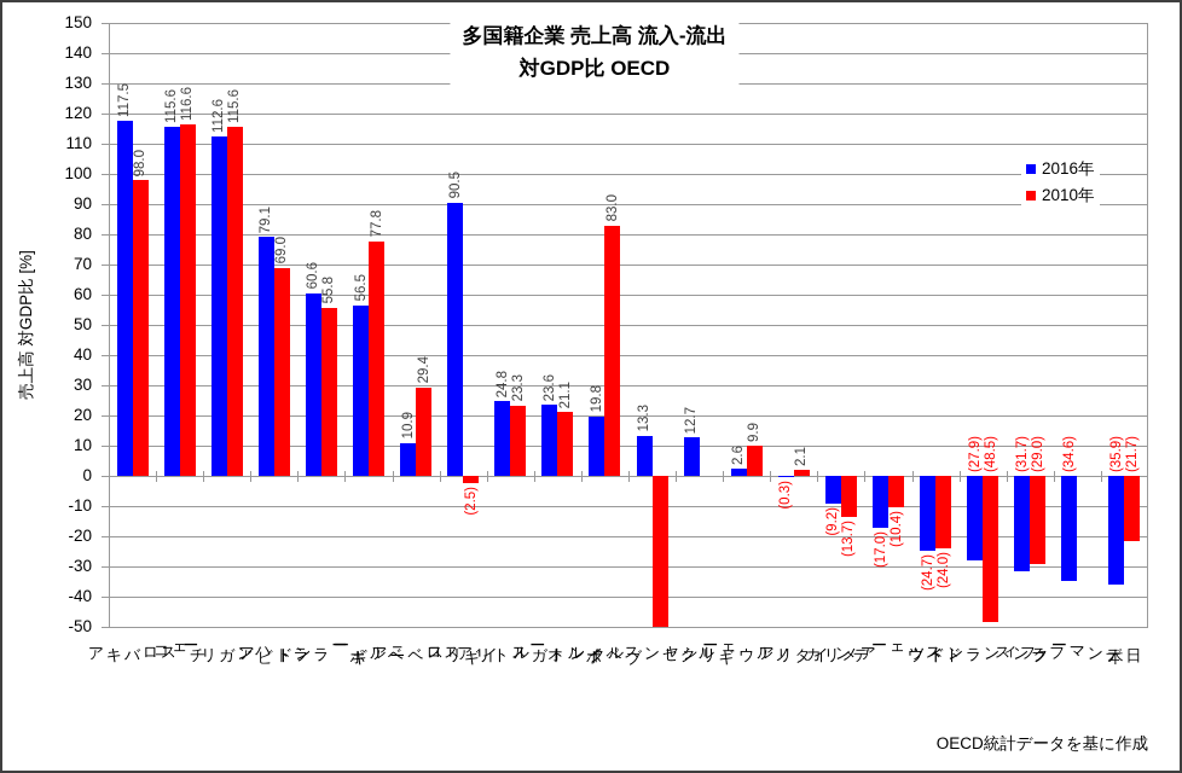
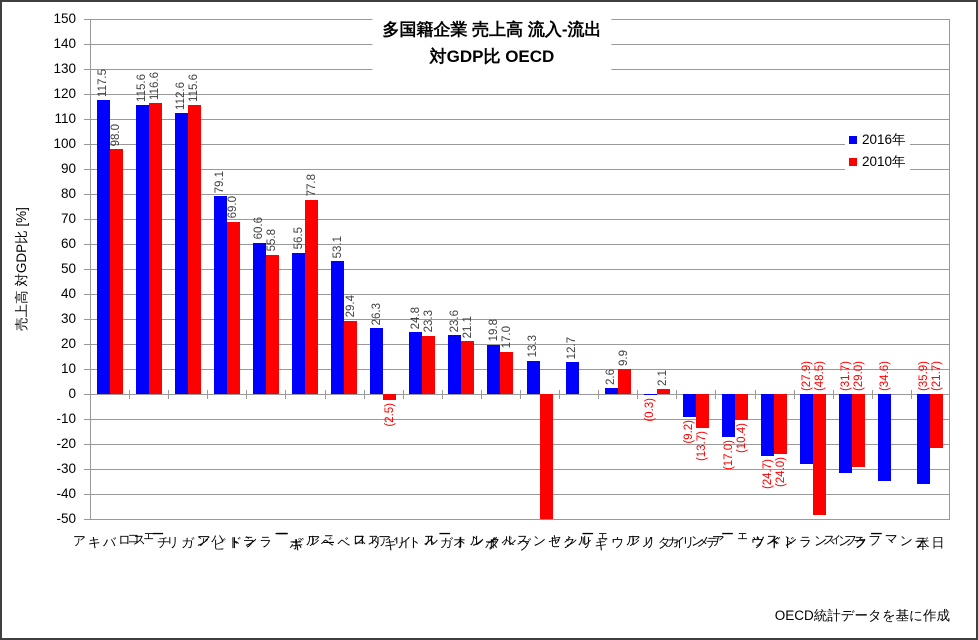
2016年/スロベニア: 10.9 -> 53.1
2016年/イギリス: 90.5 -> 26.3
2010年/スペイン: 83.0 -> 17.0
